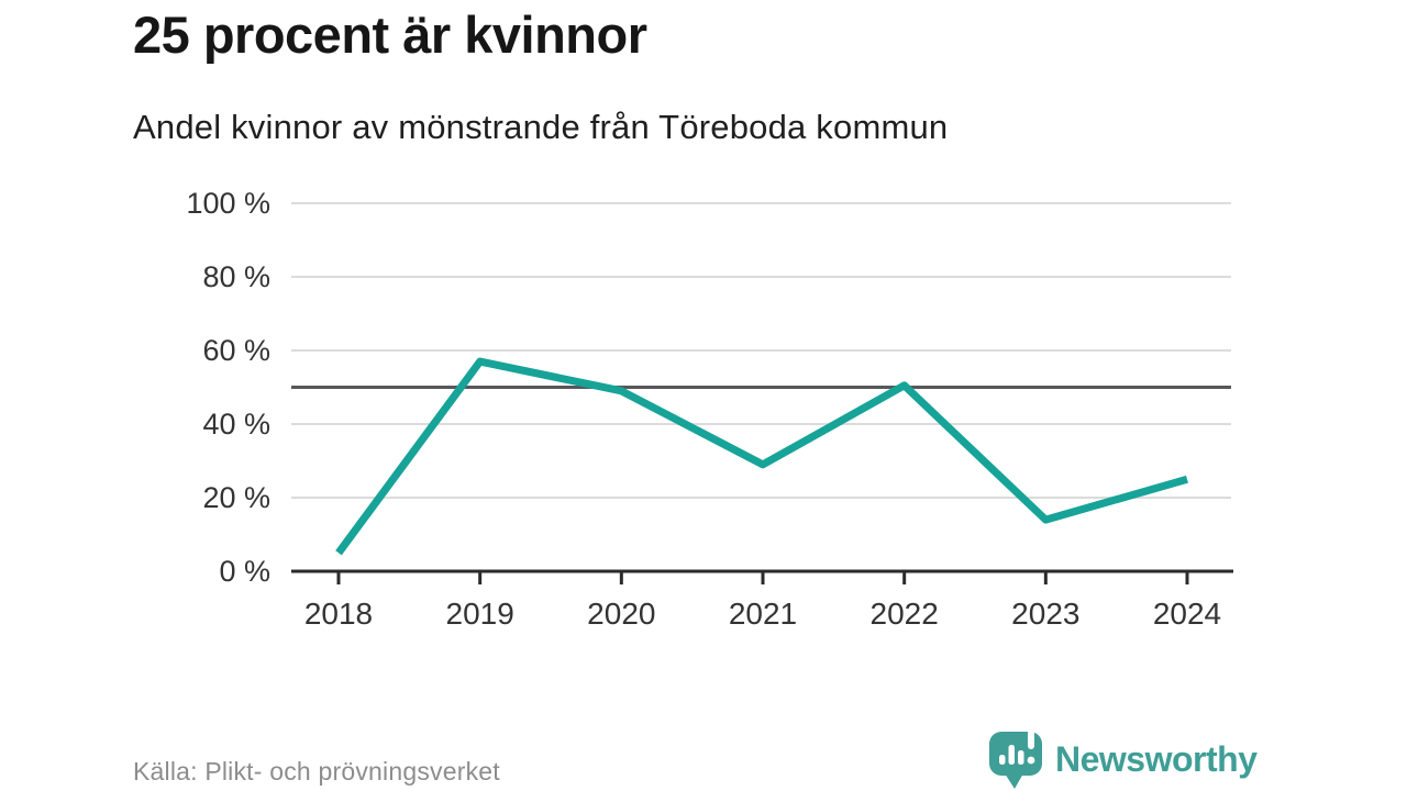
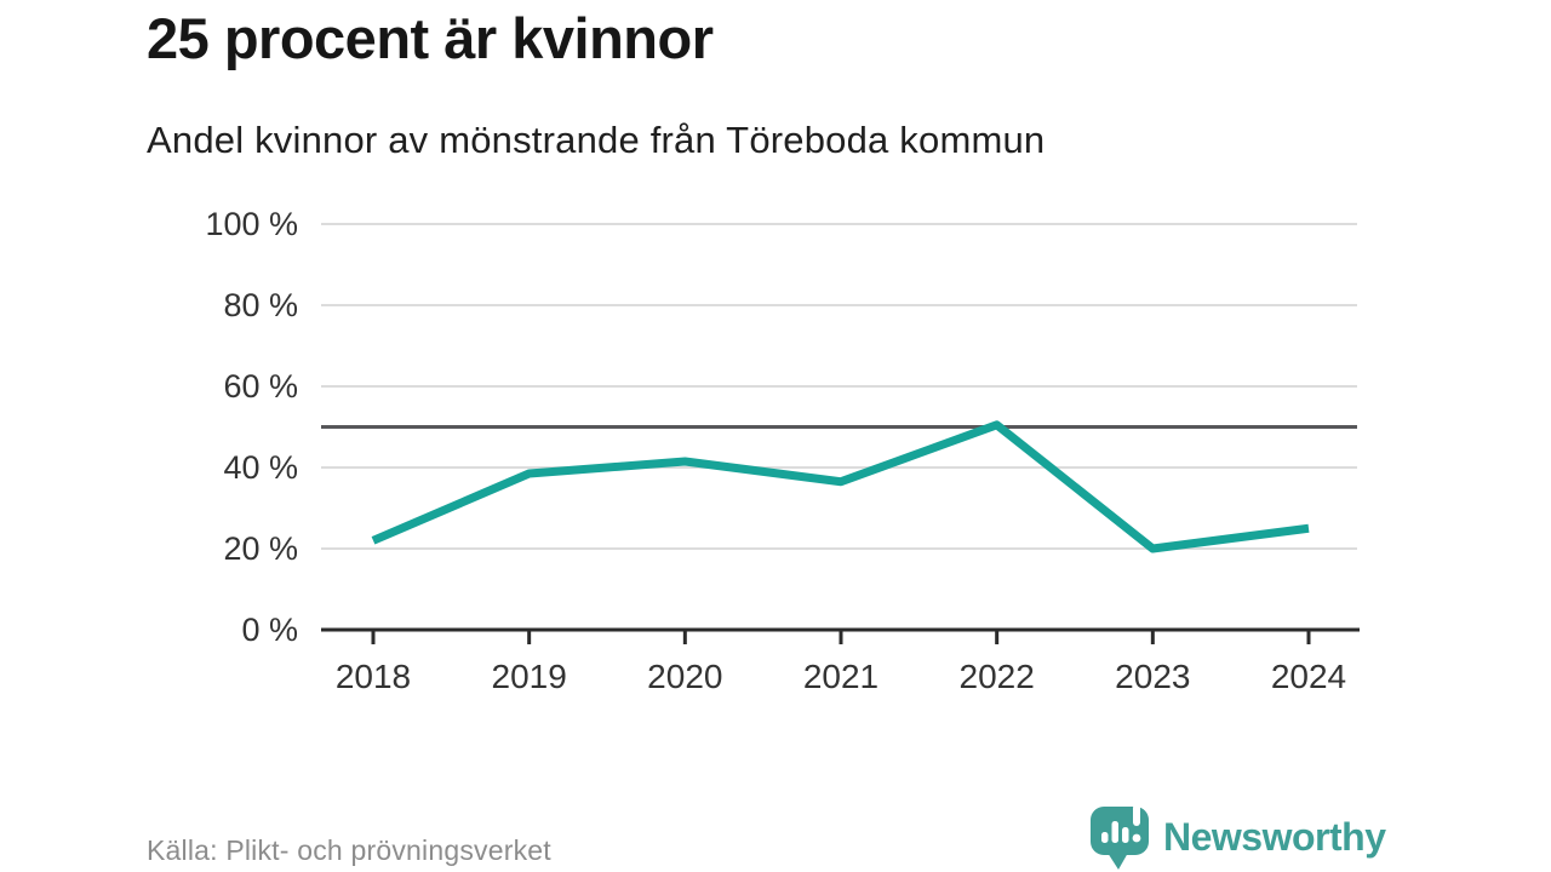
2018: 5% -> 22%
2019: 57% -> 38%
2020: 49% -> 42%
2021: 29% -> 36%
2023: 14% -> 20%
